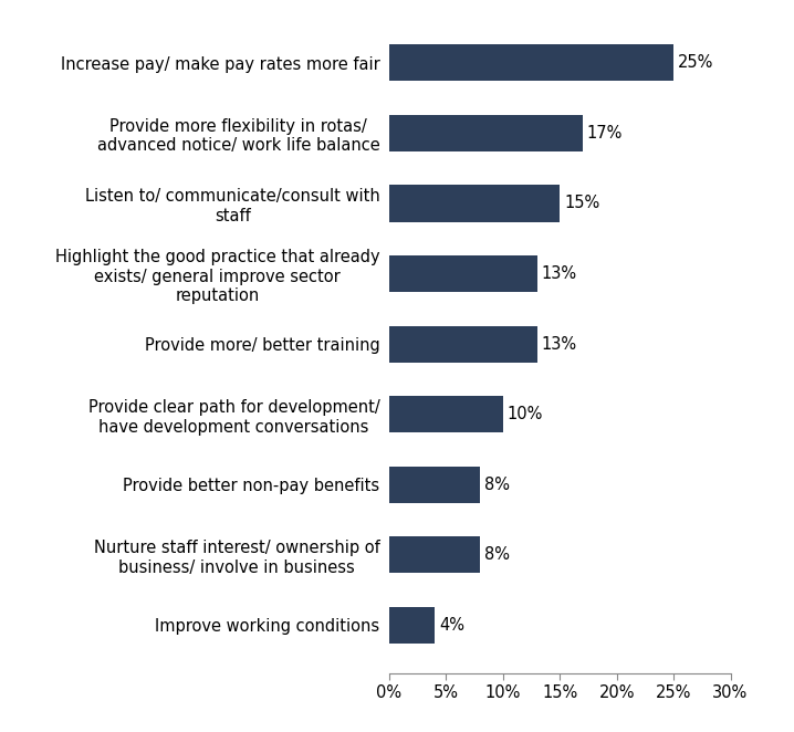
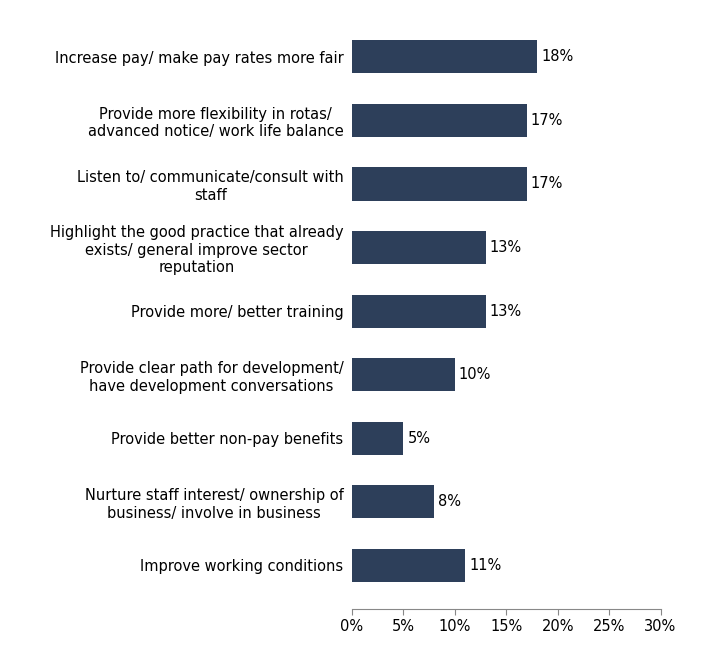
Increase pay/ make pay rates more fair: 25% -> 18%
Listen to/ communicate/consult with staff: 15% -> 17%
Provide better non-pay benefits: 8% -> 5%
Improve working conditions: 4% -> 11%
